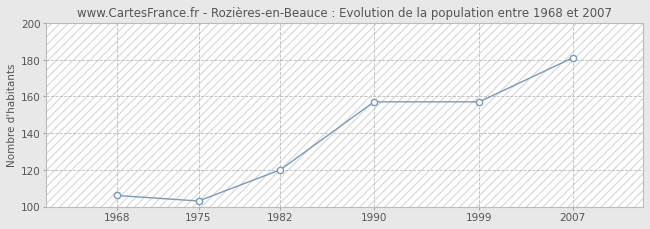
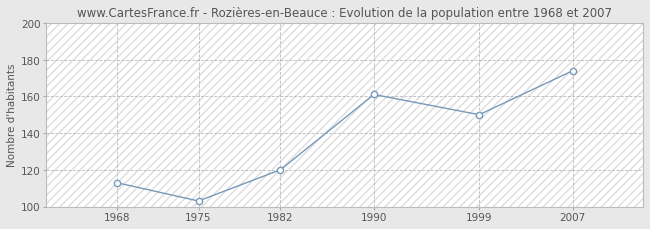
1968: 106 -> 113
1990: 157 -> 161
1999: 157 -> 150
2007: 181 -> 174
